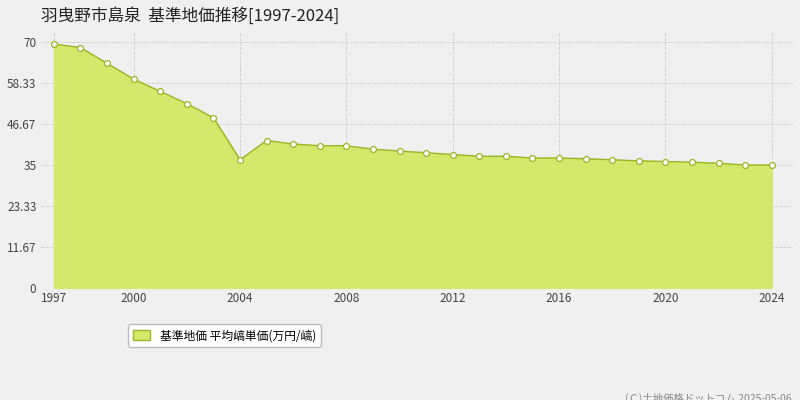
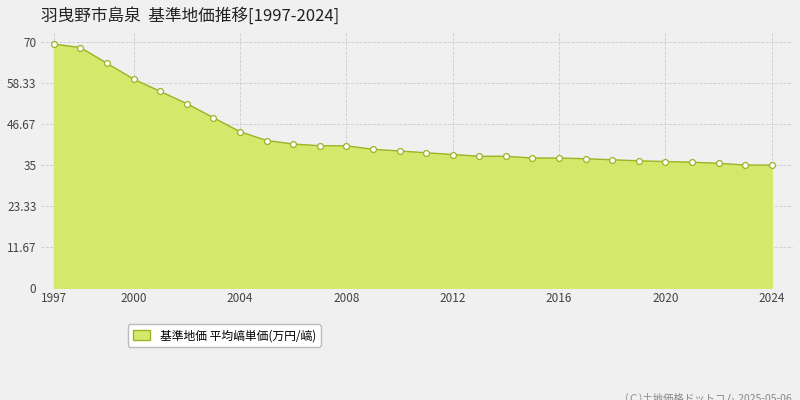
2004: 36.5 -> 44.5
